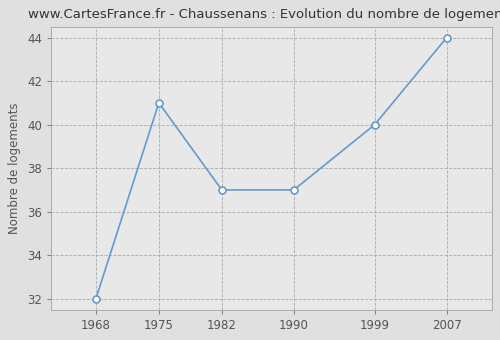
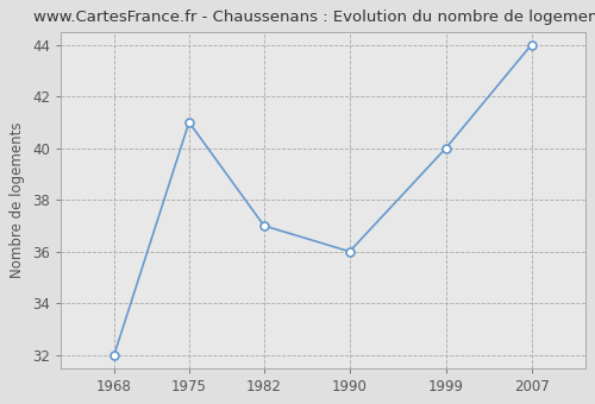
1990: 37 -> 36
